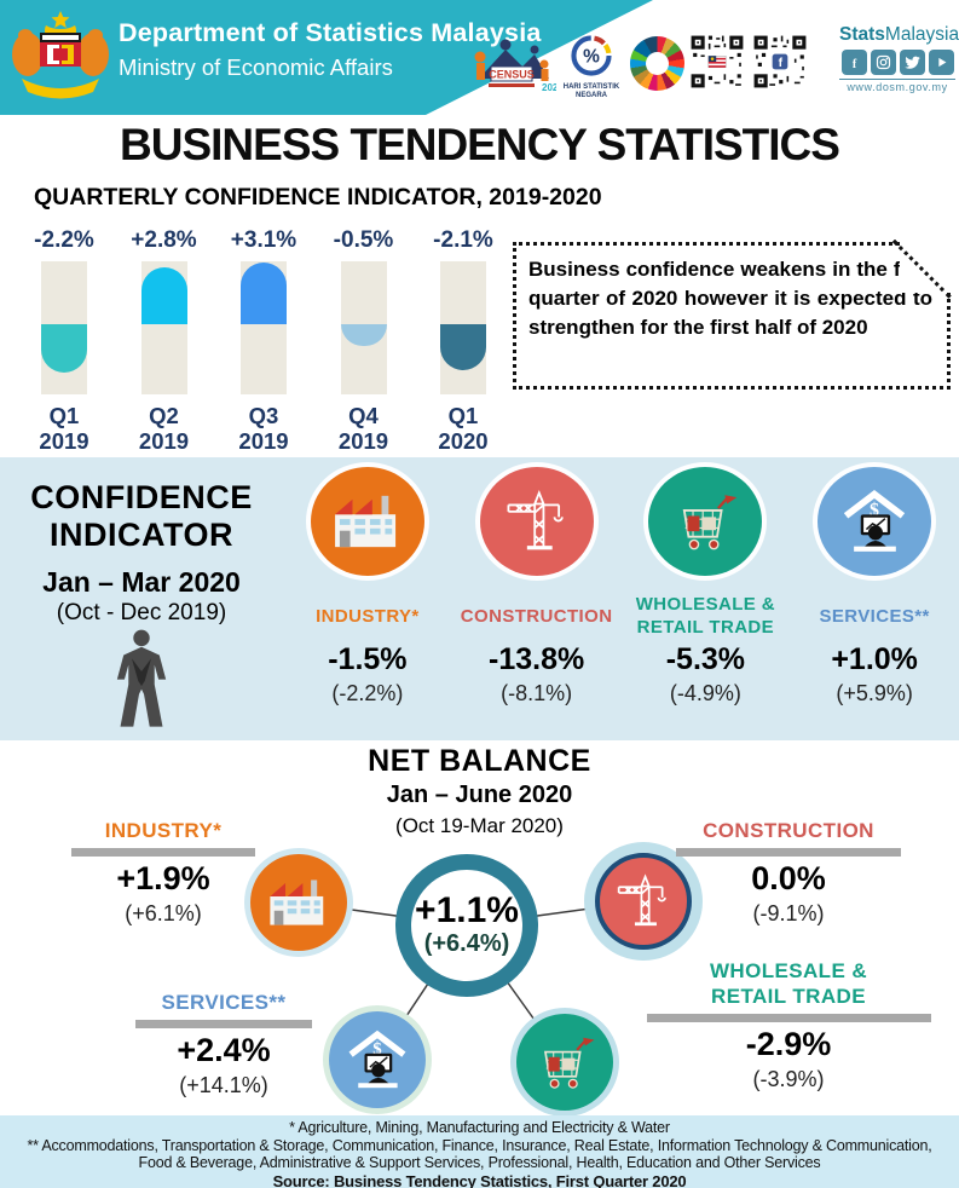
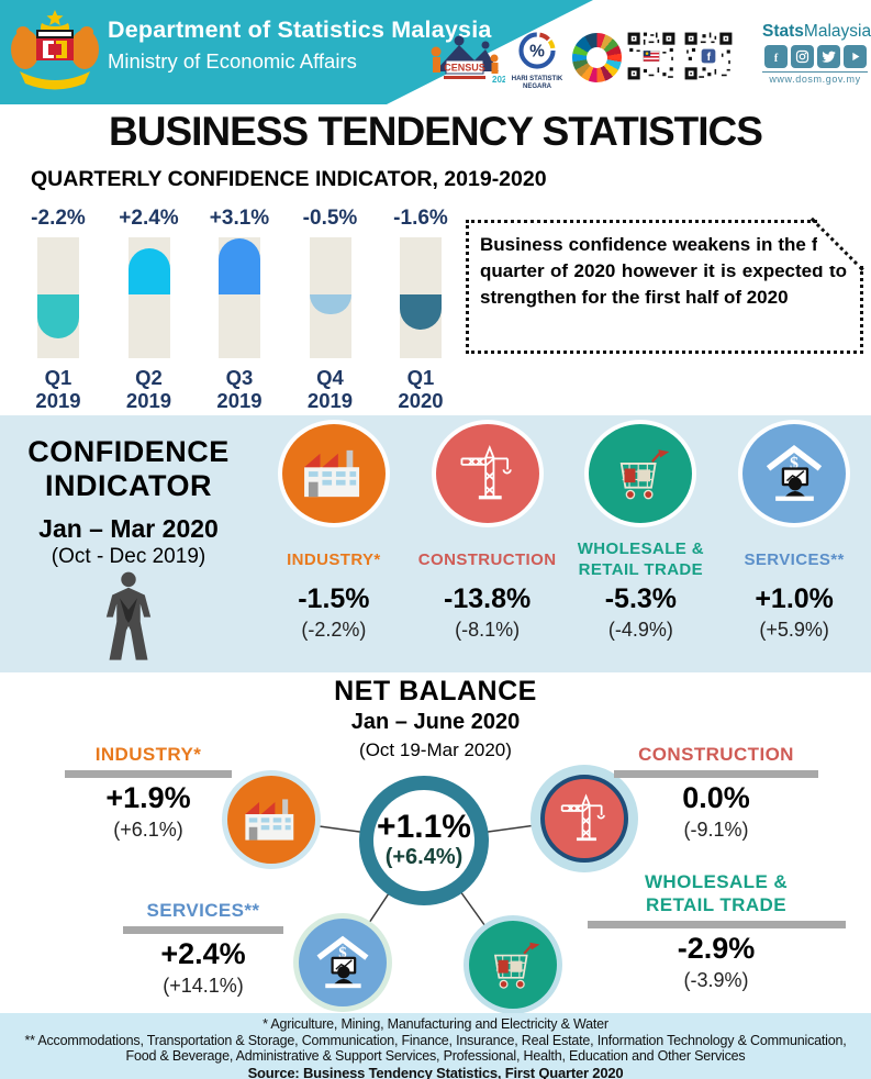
QUARTERLY CONFIDENCE INDICATOR, 2019-2020/Q2 2019: +2.8% -> +2.4%
QUARTERLY CONFIDENCE INDICATOR, 2019-2020/Q1 2020: -2.1% -> -1.6%
